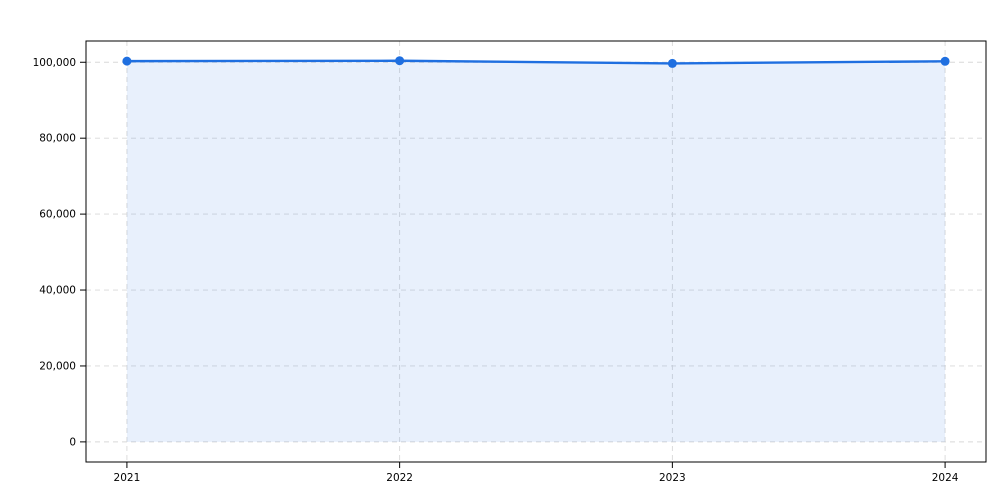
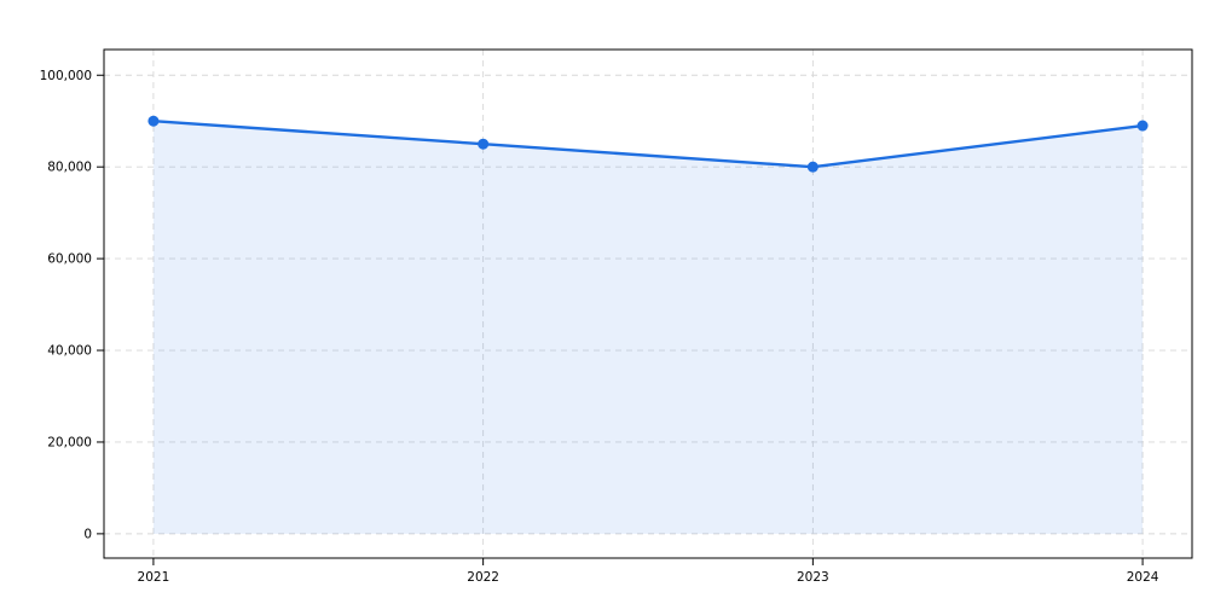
2021: 100000 -> 90000
2022: 100000 -> 85000
2023: 100000 -> 80000
2024: 100000 -> 89000
